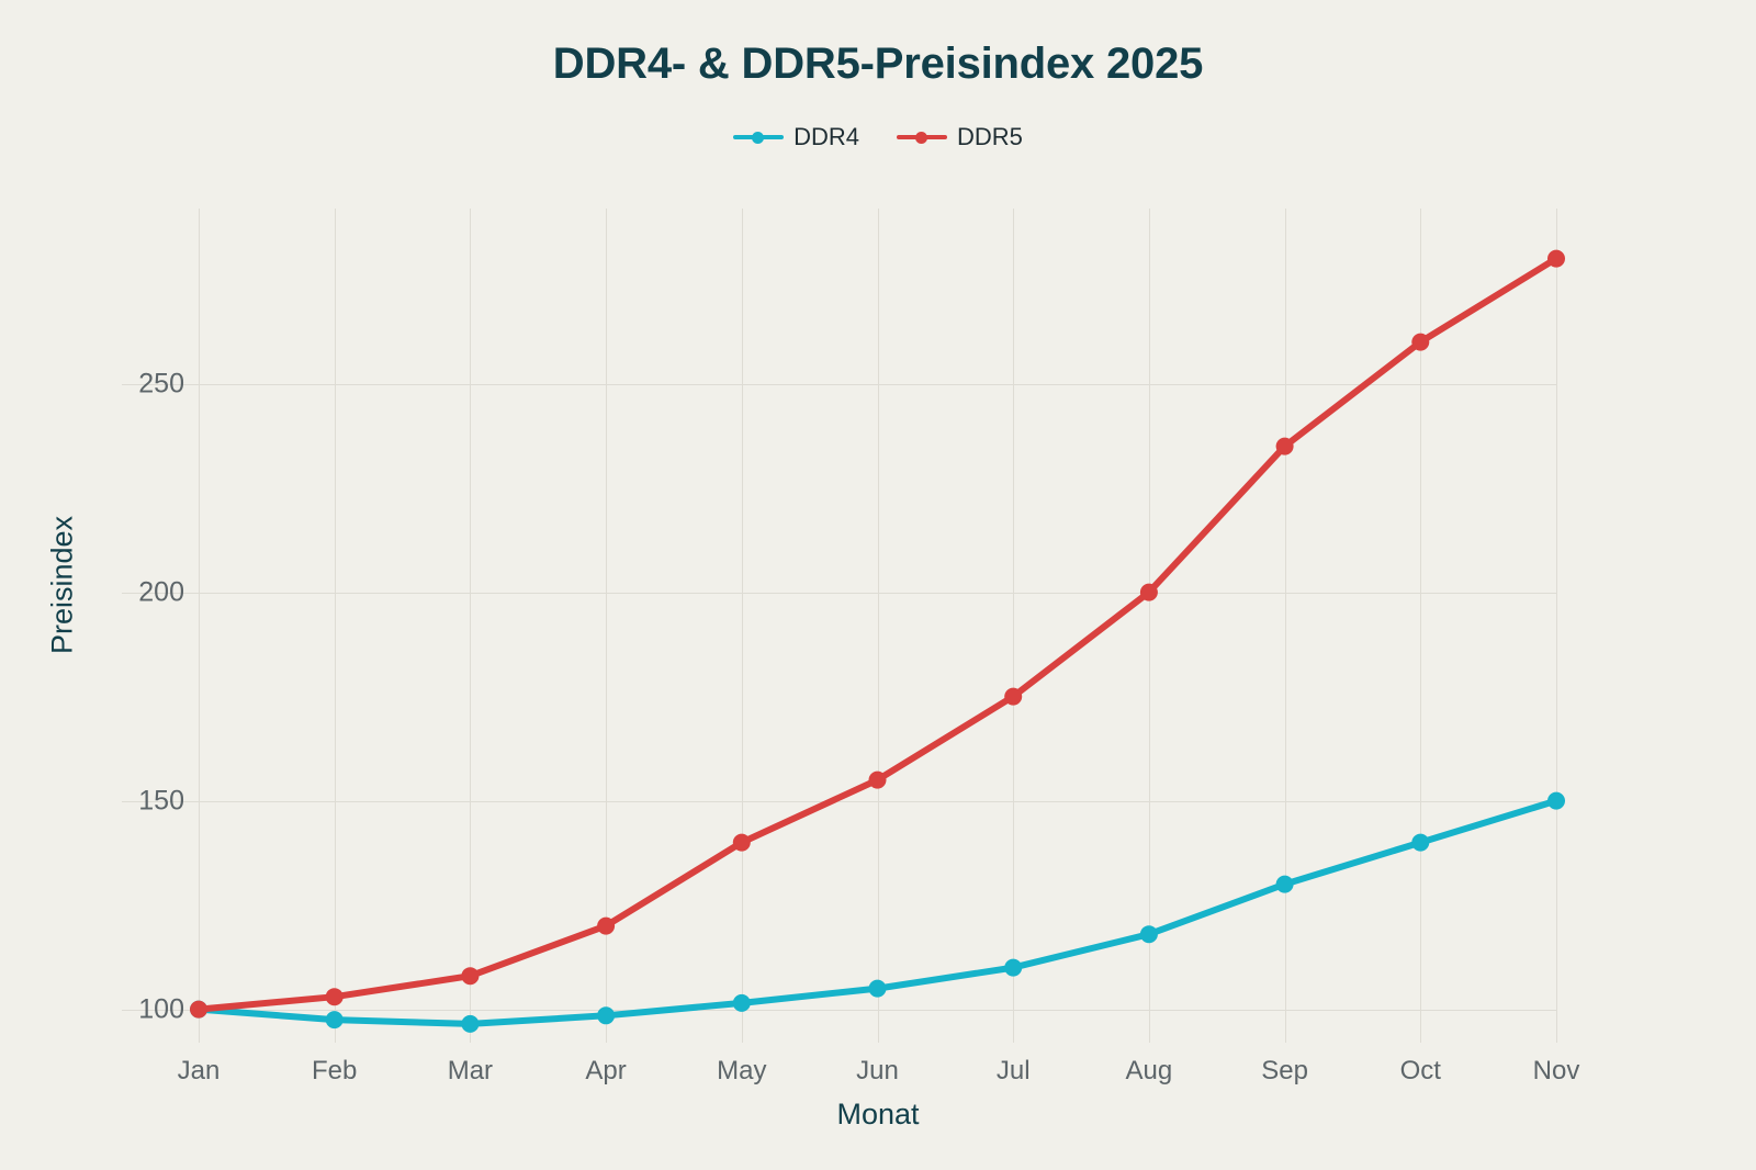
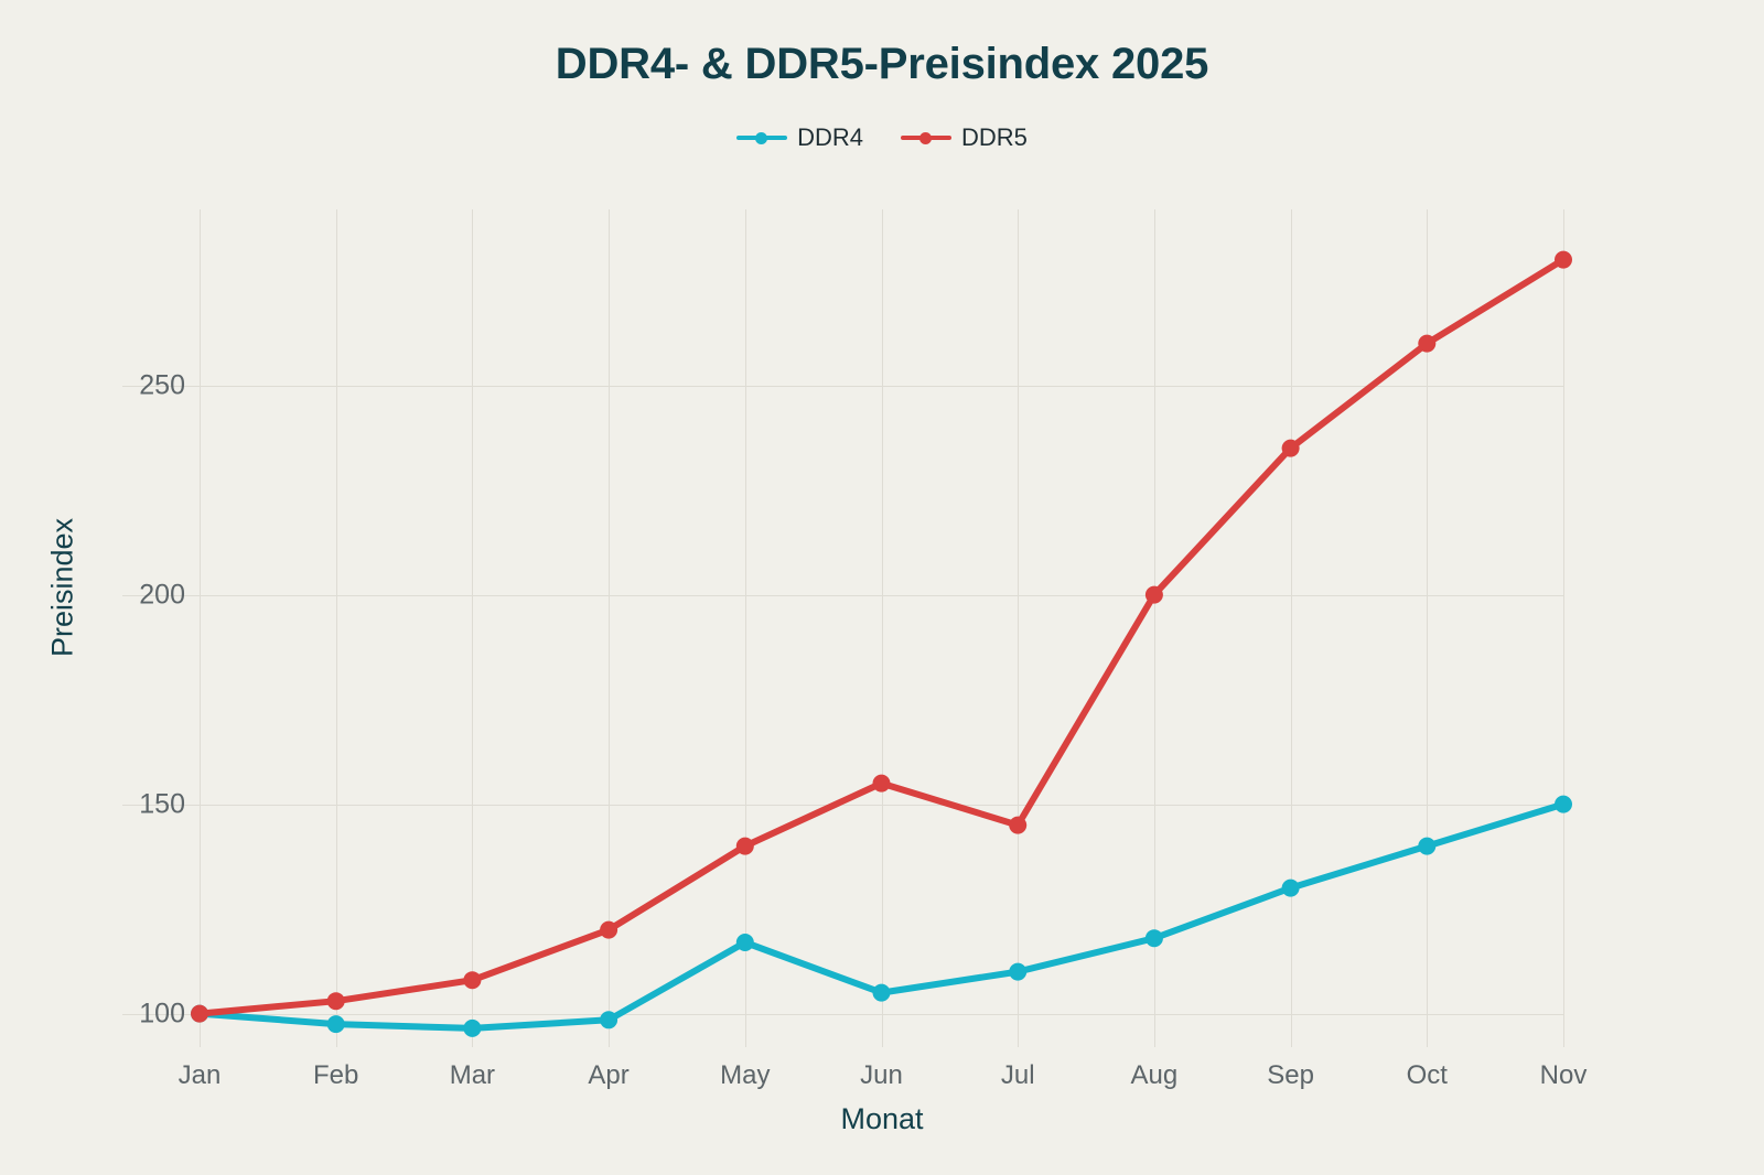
DDR4/May: 102 -> 117
DDR5/Jul: 175 -> 145
